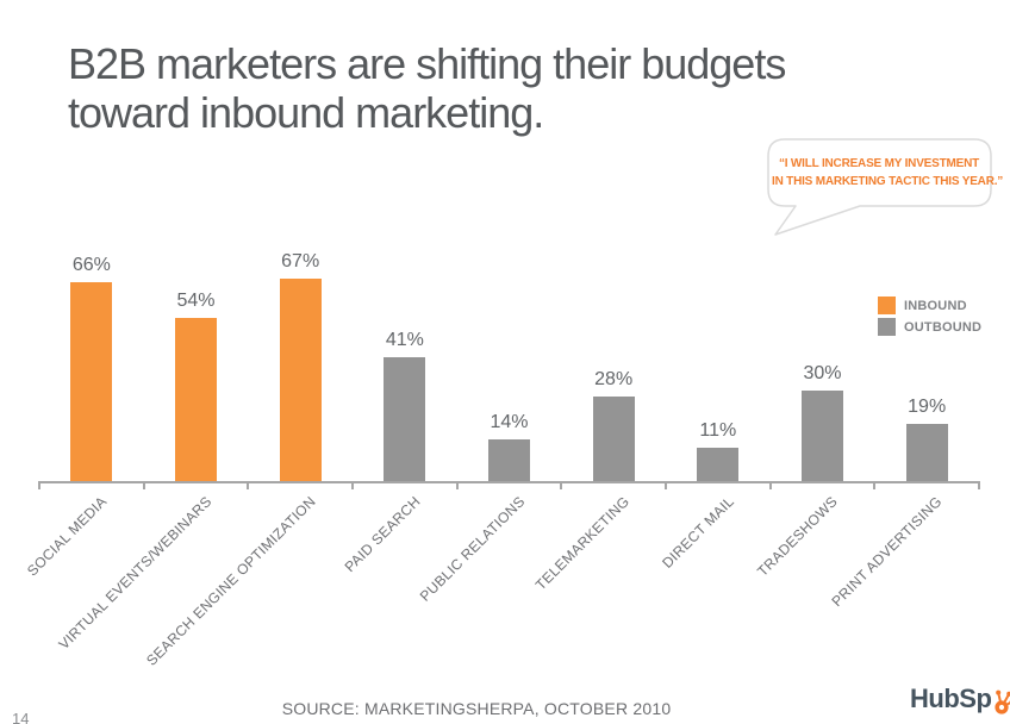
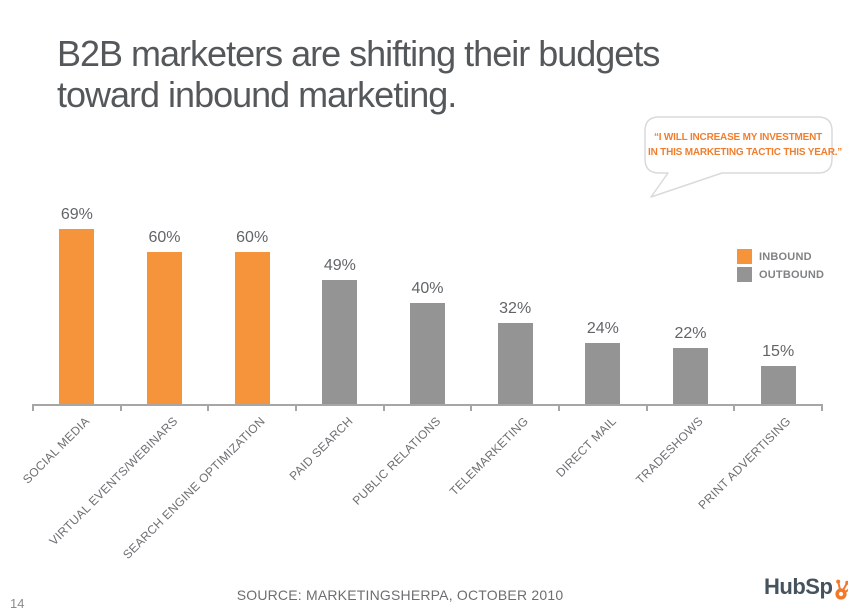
SOCIAL MEDIA: 66% -> 69%
VIRTUAL EVENTS/WEBINARS: 54% -> 60%
SEARCH ENGINE OPTIMIZATION: 67% -> 60%
PAID SEARCH: 41% -> 49%
PUBLIC RELATIONS: 14% -> 40%
TELEMARKETING: 28% -> 32%
DIRECT MAIL: 11% -> 24%
TRADESHOWS: 30% -> 22%
PRINT ADVERTISING: 19% -> 15%
